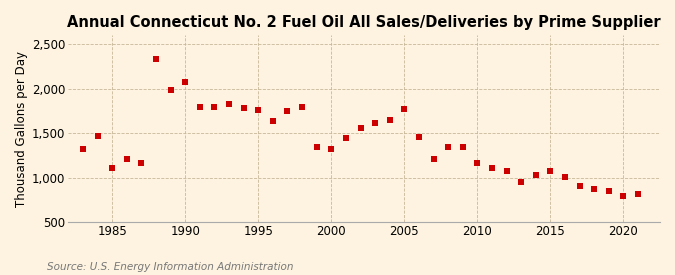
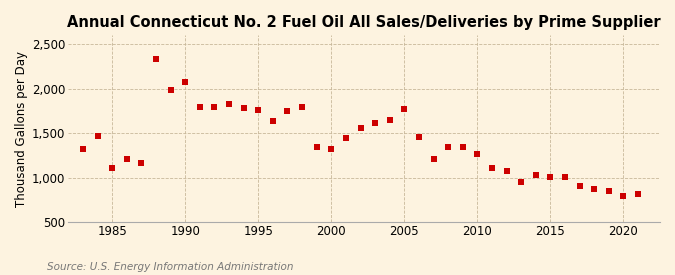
2010: 1,160 -> 1,270
2015: 1,080 -> 1,010
